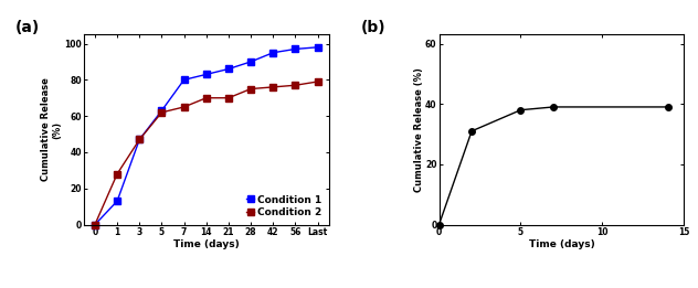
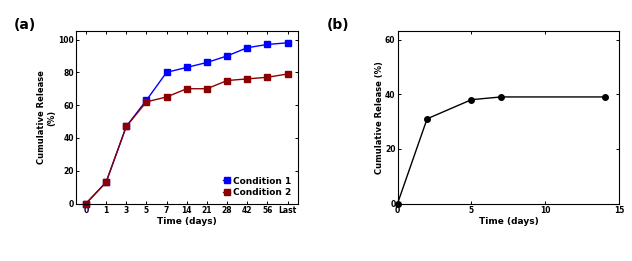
Condition 2/1: 28 -> 13
